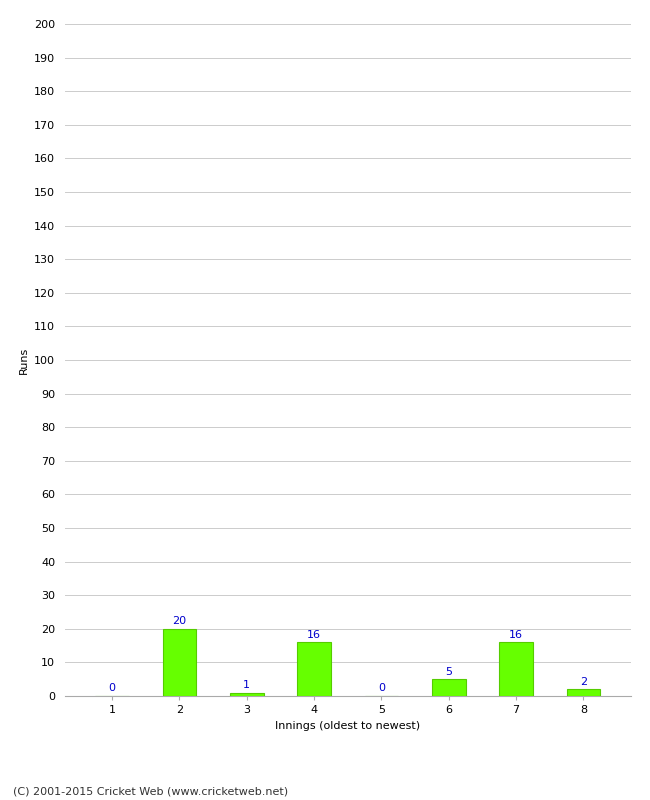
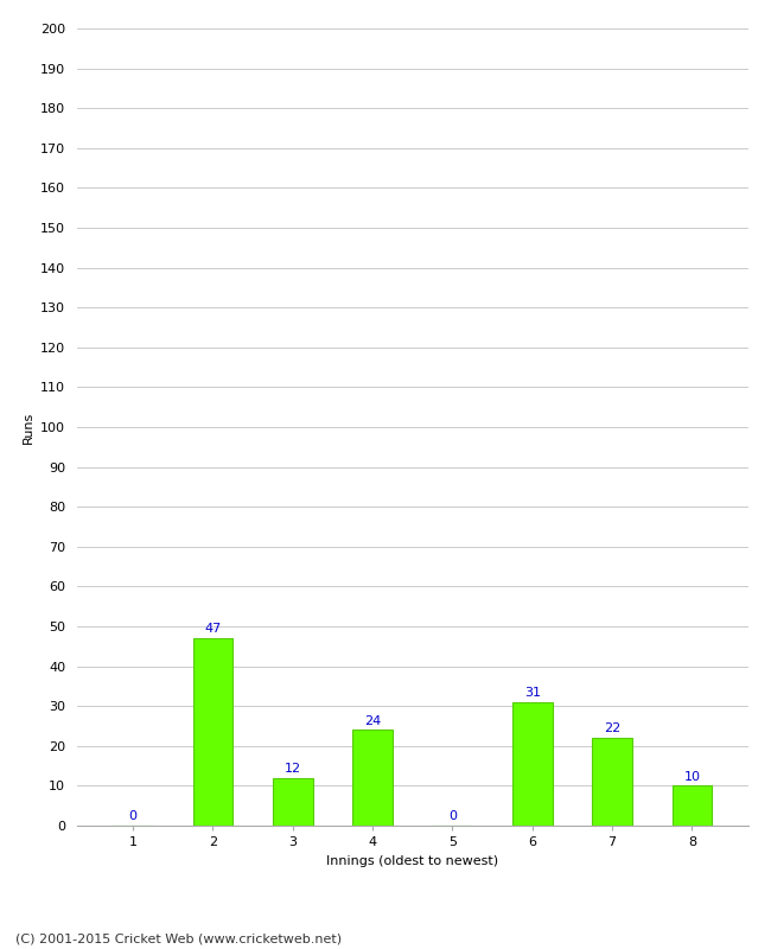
2: 20 -> 47
3: 1 -> 12
4: 16 -> 24
6: 5 -> 31
7: 16 -> 22
8: 2 -> 10
